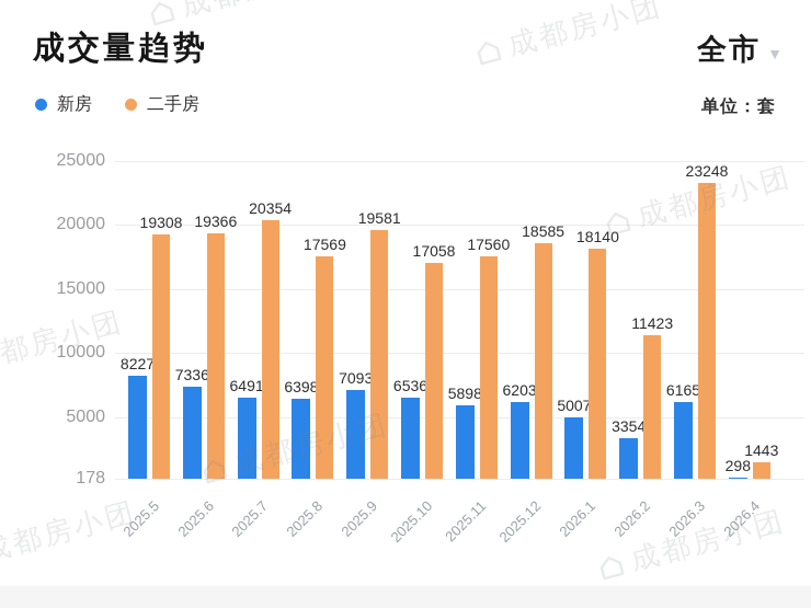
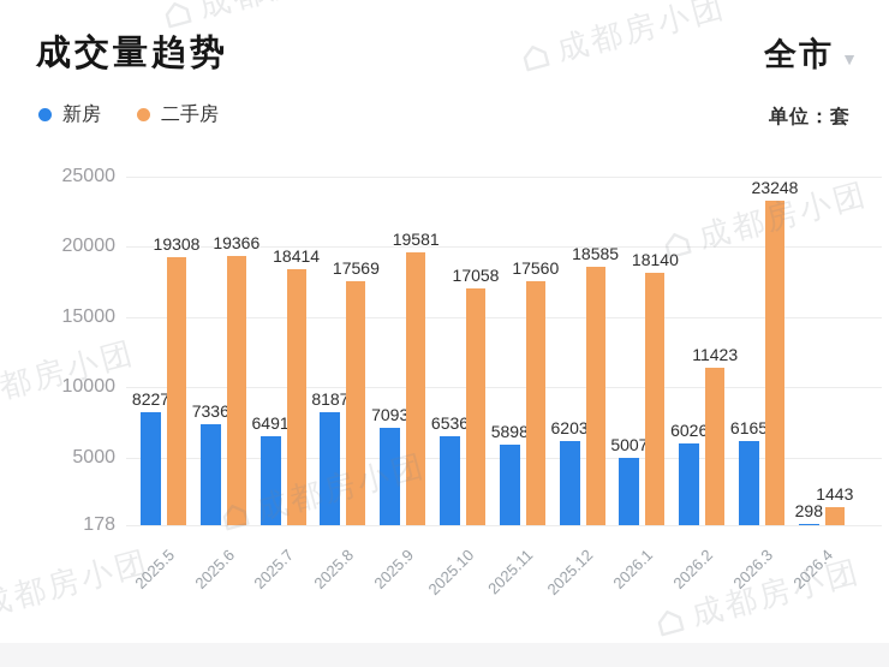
二手房/2025.7: 20354 -> 18414
新房/2025.8: 6398 -> 8187
新房/2026.2: 3354 -> 6026
